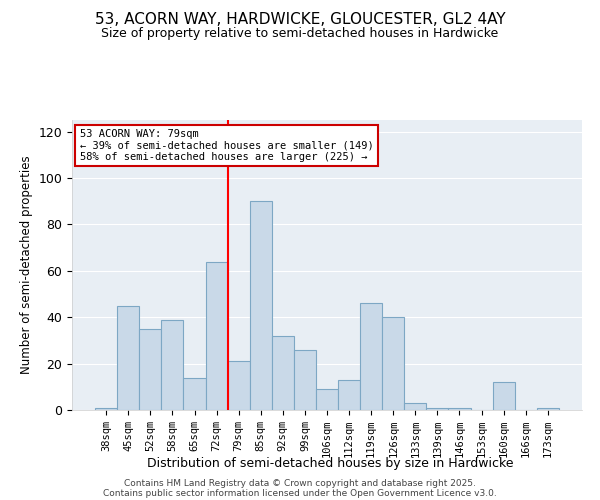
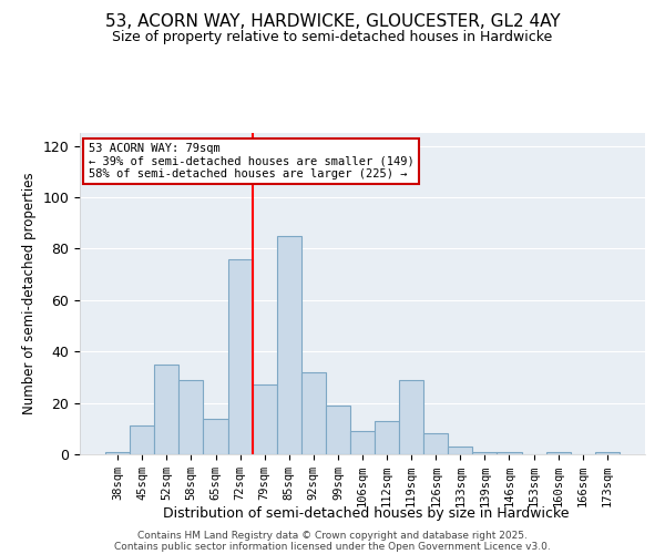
45sqm: 45 -> 11
58sqm: 39 -> 29
72sqm: 64 -> 76
79sqm: 21 -> 27
85sqm: 90 -> 85
99sqm: 26 -> 19
119sqm: 46 -> 29
126sqm: 40 -> 8
160sqm: 12 -> 1
